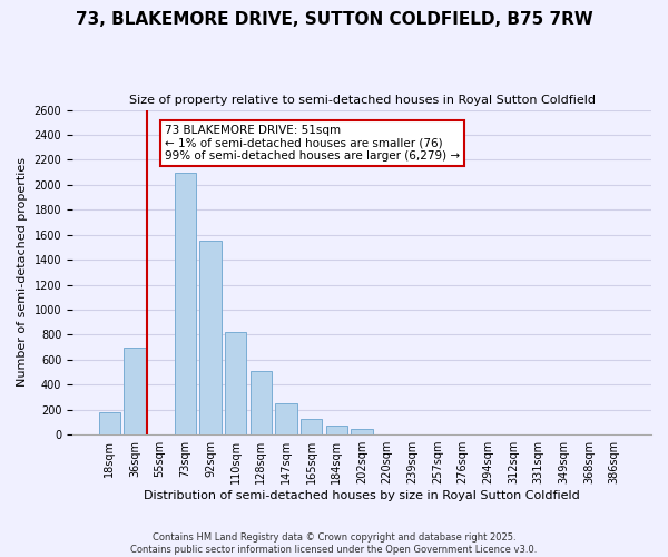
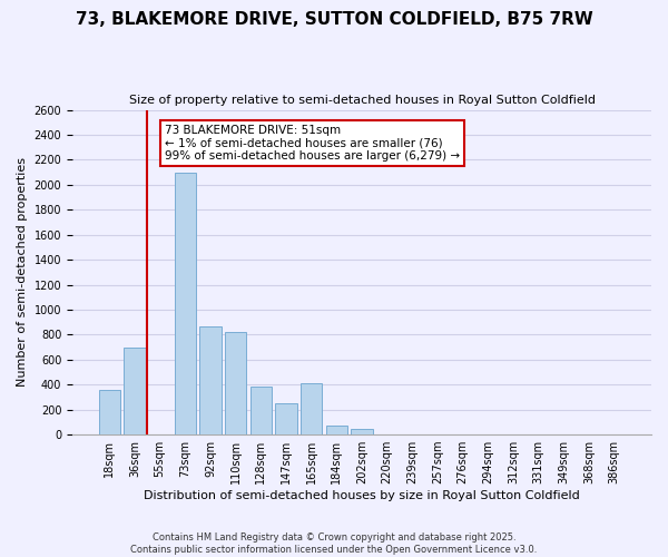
18sqm: 180 -> 360
92sqm: 1550 -> 870
128sqm: 510 -> 380
165sqm: 130 -> 410
